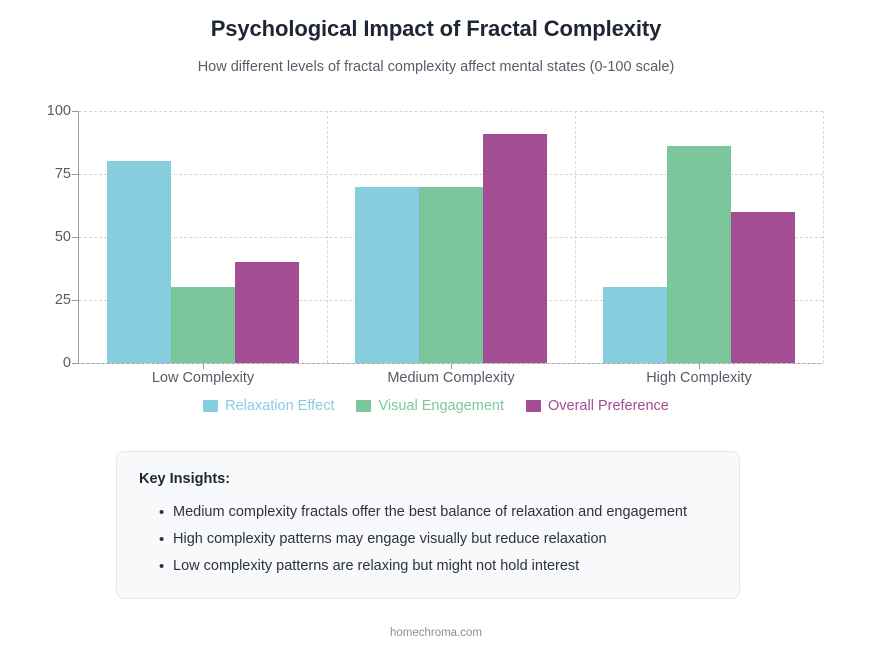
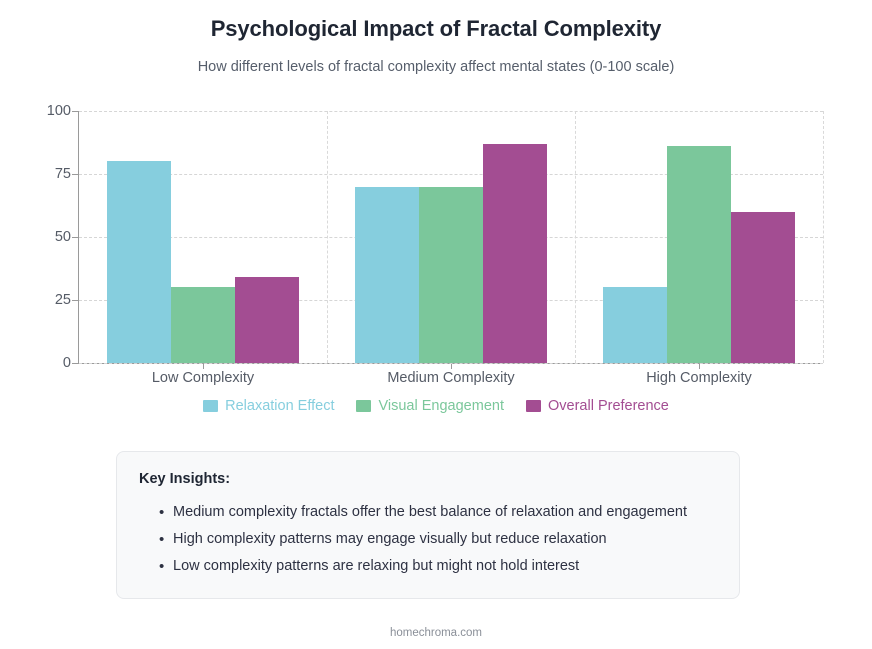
Overall Preference/Low Complexity: 40 -> 34
Overall Preference/Medium Complexity: 91 -> 87
